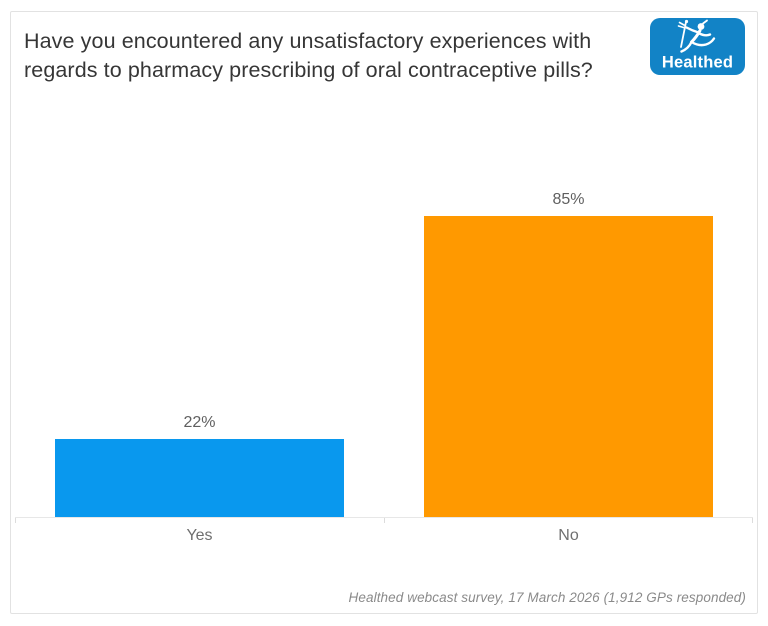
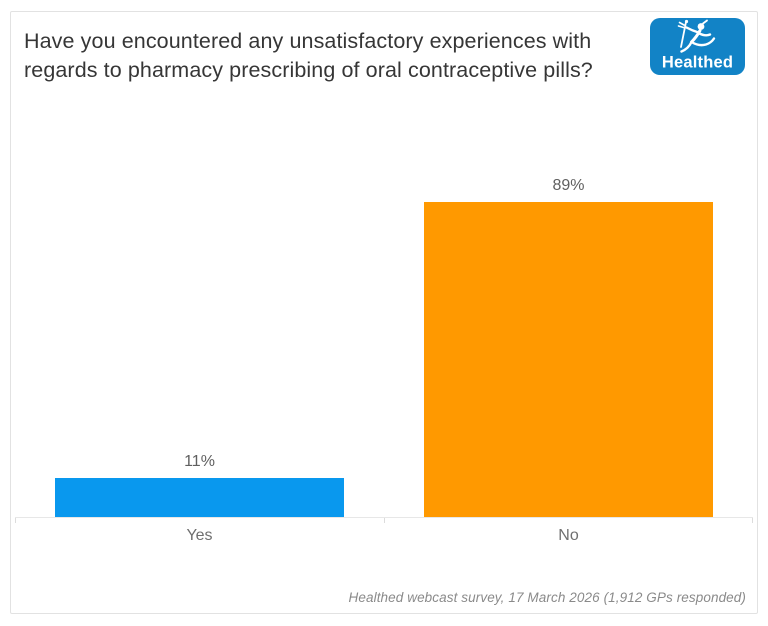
Yes: 22% -> 11%
No: 85% -> 89%
